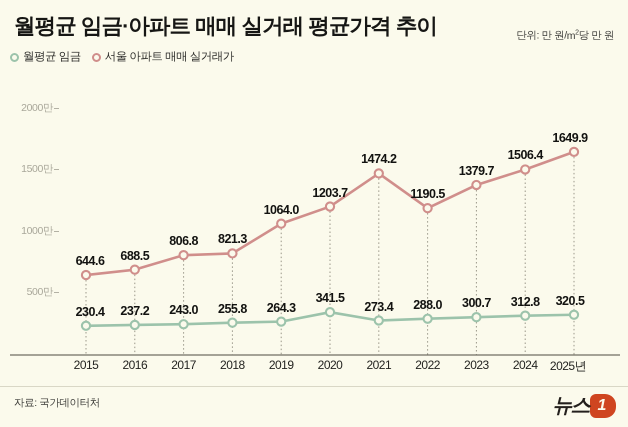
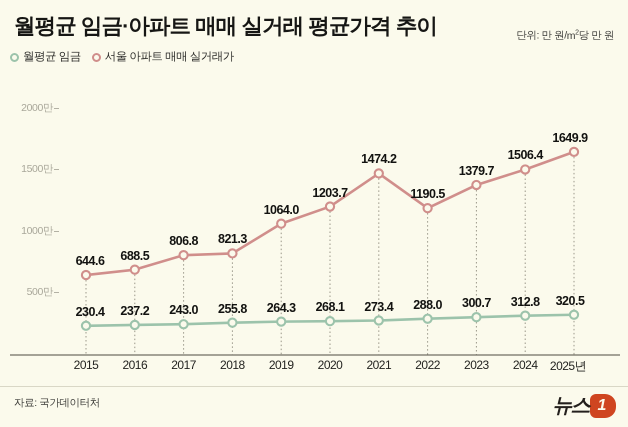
월평균 임금/2020: 341.5 -> 268.1
